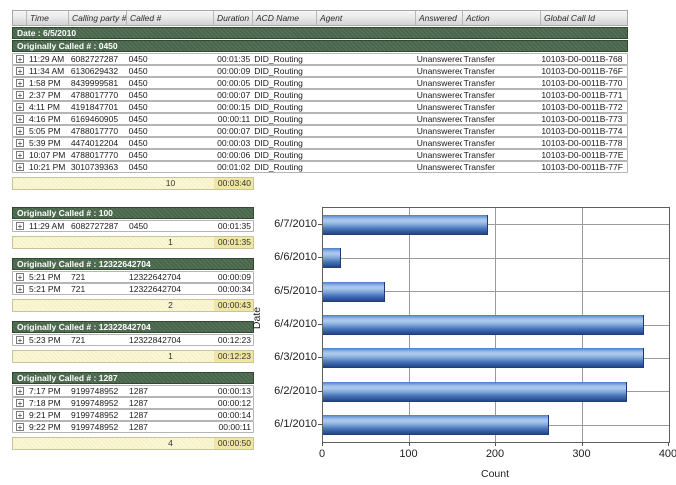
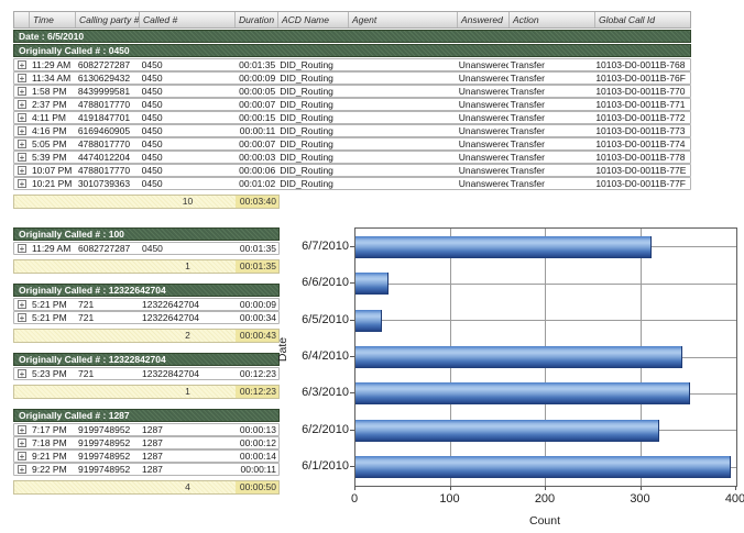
6/7/2010: 190 -> 310
6/6/2010: 20 -> 30
6/5/2010: 70 -> 30
6/4/2010: 370 -> 340
6/3/2010: 370 -> 350
6/2/2010: 350 -> 320
6/1/2010: 260 -> 390
